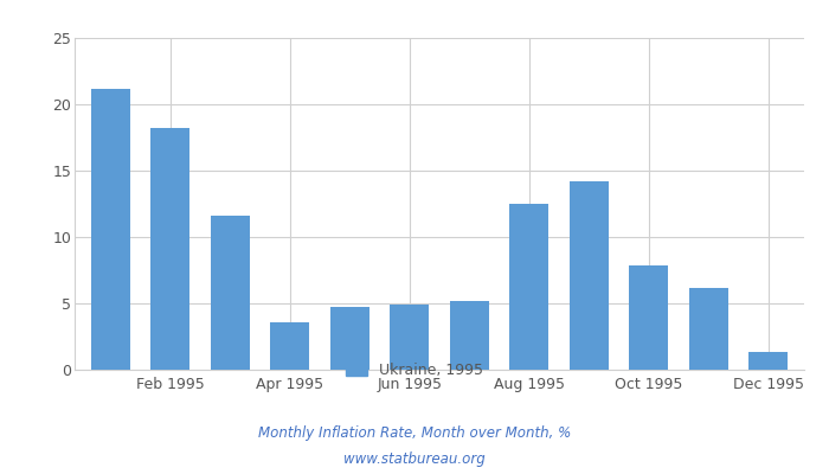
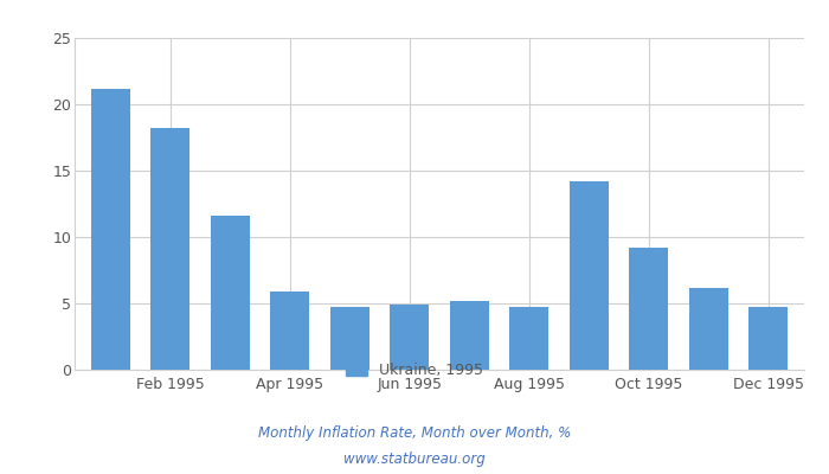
Apr 1995: 3.6 -> 5.9
Aug 1995: 12.5 -> 4.7
Oct 1995: 7.9 -> 9.2
Dec 1995: 1.3 -> 4.7
